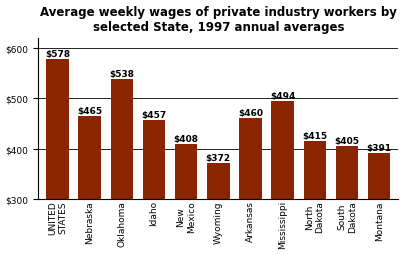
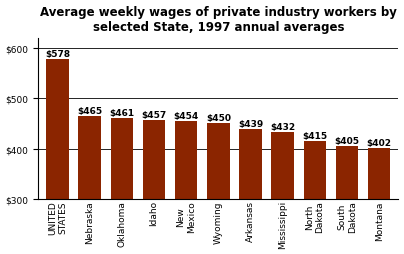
Oklahoma: $538 -> $461
New Mexico: $408 -> $454
Wyoming: $372 -> $450
Arkansas: $460 -> $439
Mississippi: $494 -> $432
Montana: $391 -> $402
